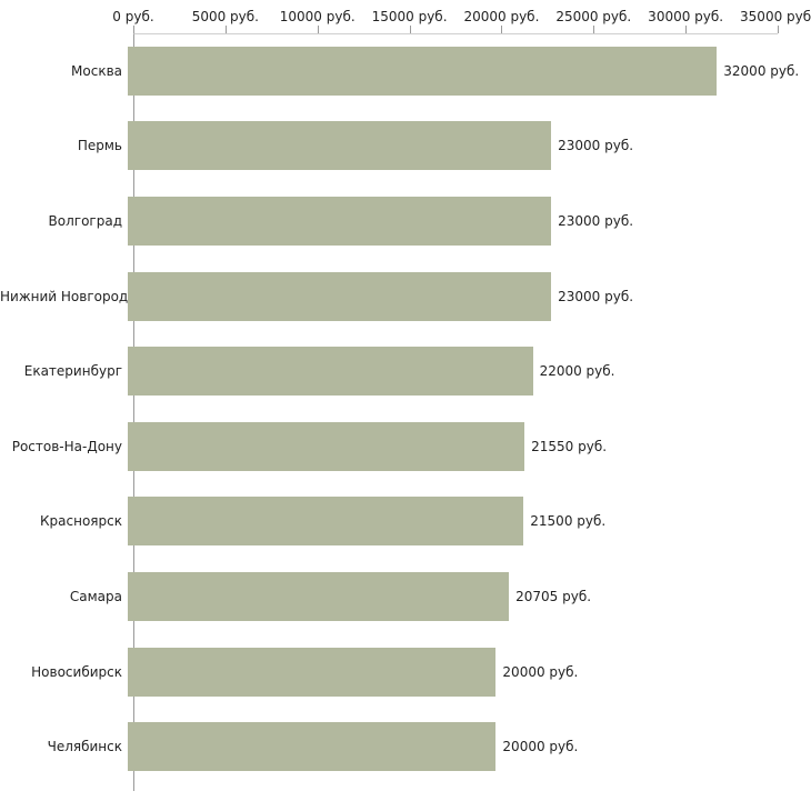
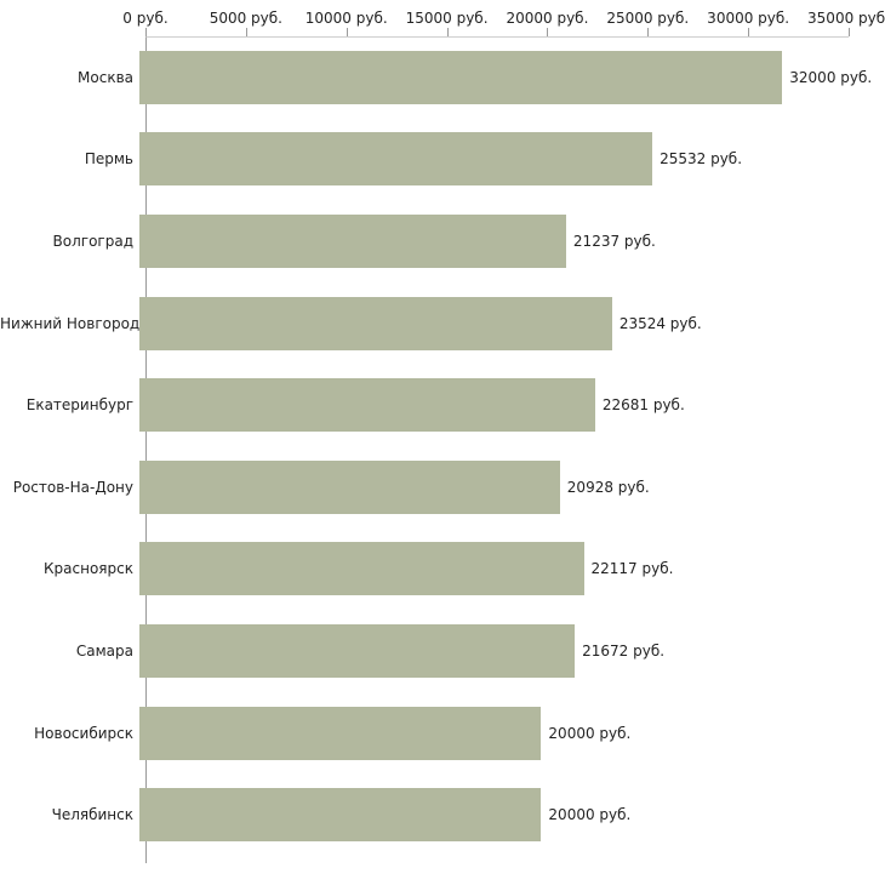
Пермь: 23000 -> 25532
Волгоград: 23000 -> 21237
Нижний Новгород: 23000 -> 23524
Екатеринбург: 22000 -> 22681
Ростов-На-Дону: 21550 -> 20928
Красноярск: 21500 -> 22117
Самара: 20705 -> 21672
